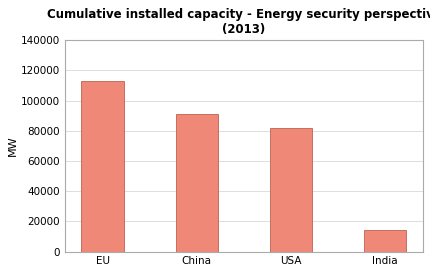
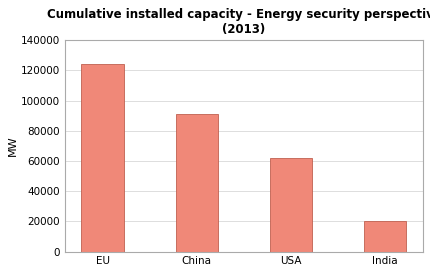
EU: 113000 -> 124000
USA: 82000 -> 62000
India: 14000 -> 20000
